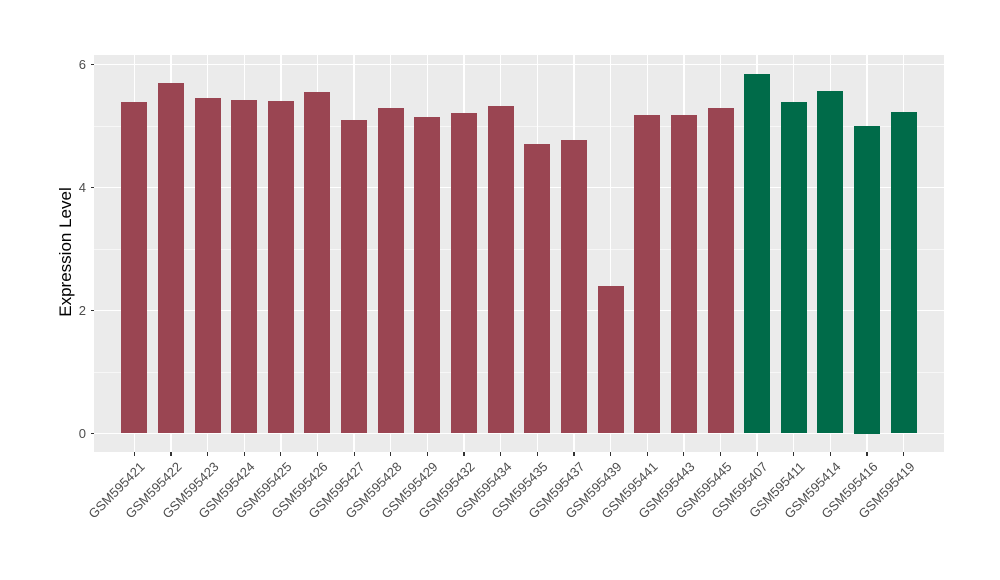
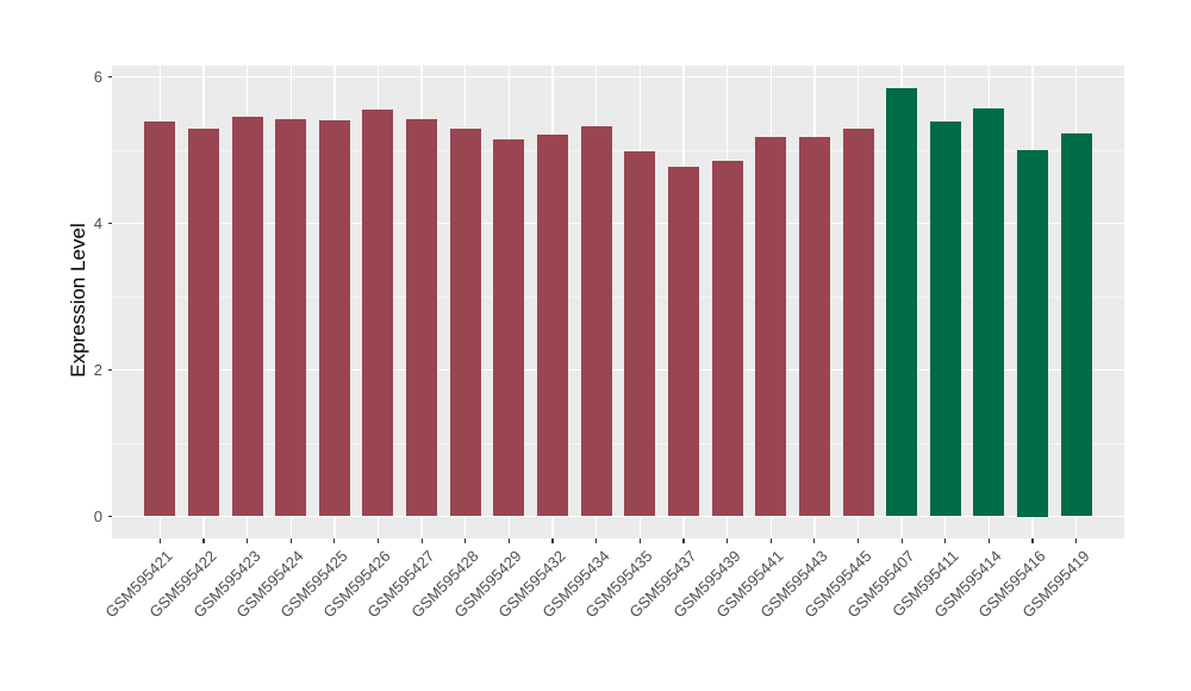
GSM595422: 5.7 -> 5.3
GSM595427: 5.1 -> 5.4
GSM595435: 4.7 -> 5.0
GSM595439: 2.4 -> 4.8
